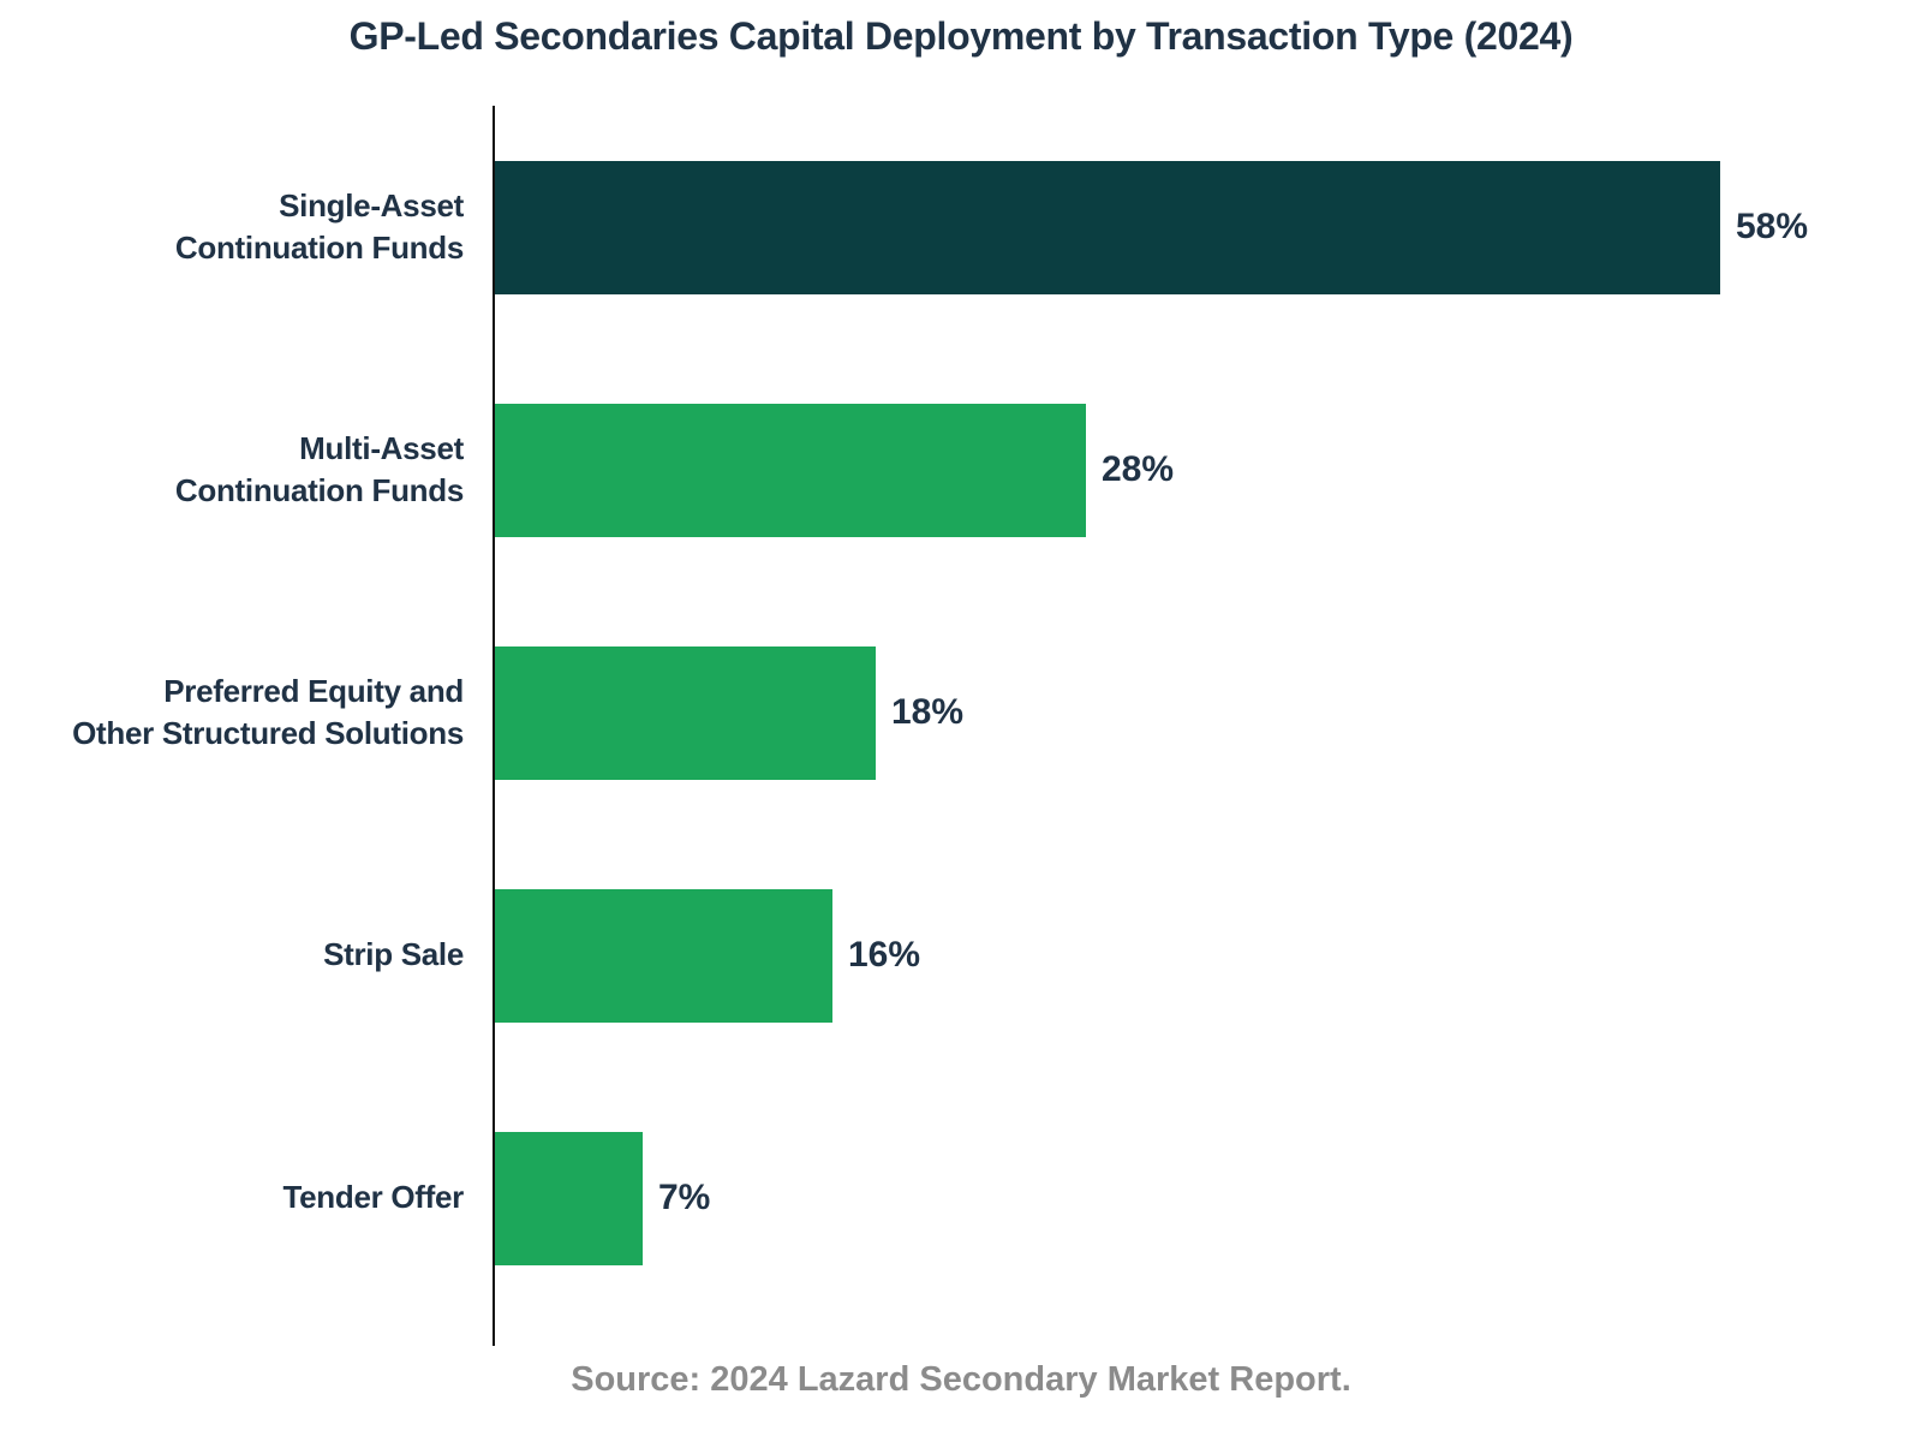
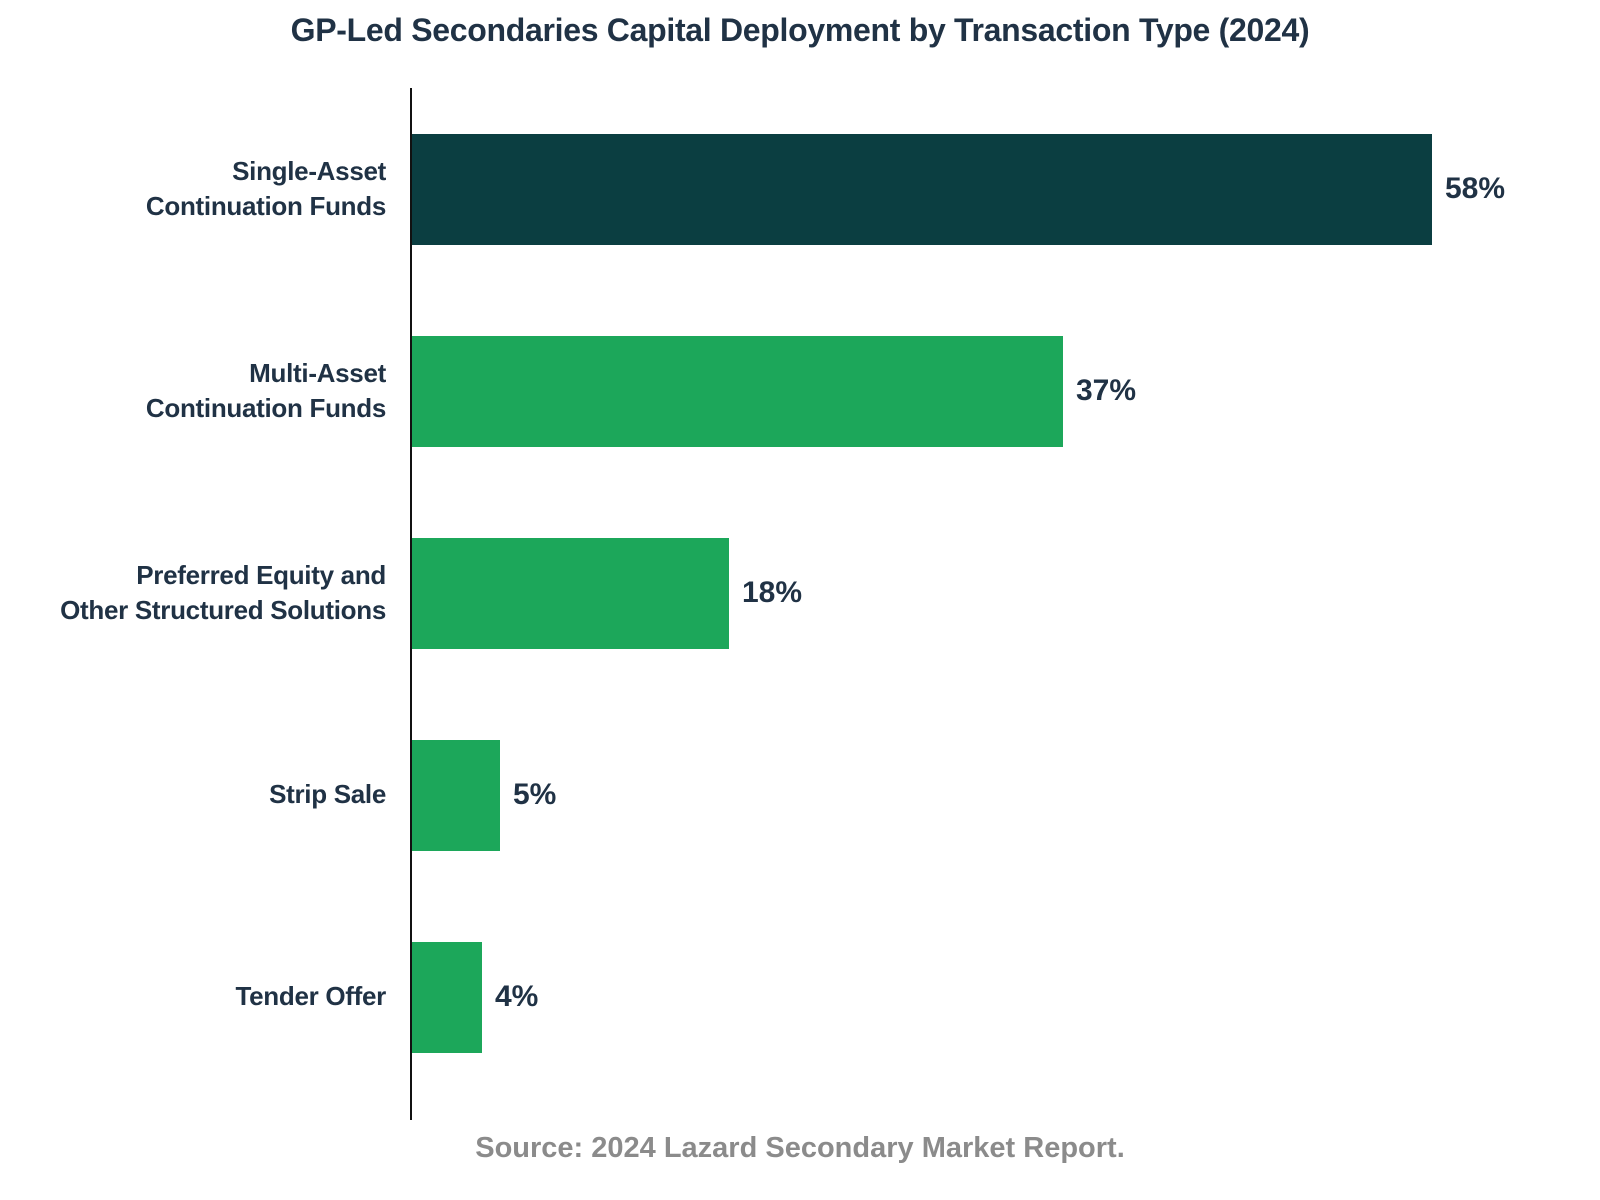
Multi-Asset Continuation Funds: 28% -> 37%
Strip Sale: 16% -> 5%
Tender Offer: 7% -> 4%
